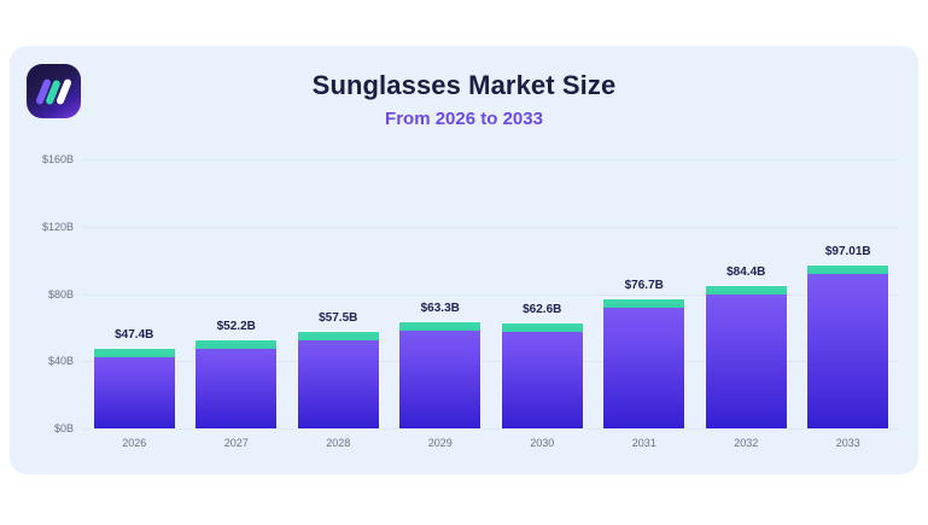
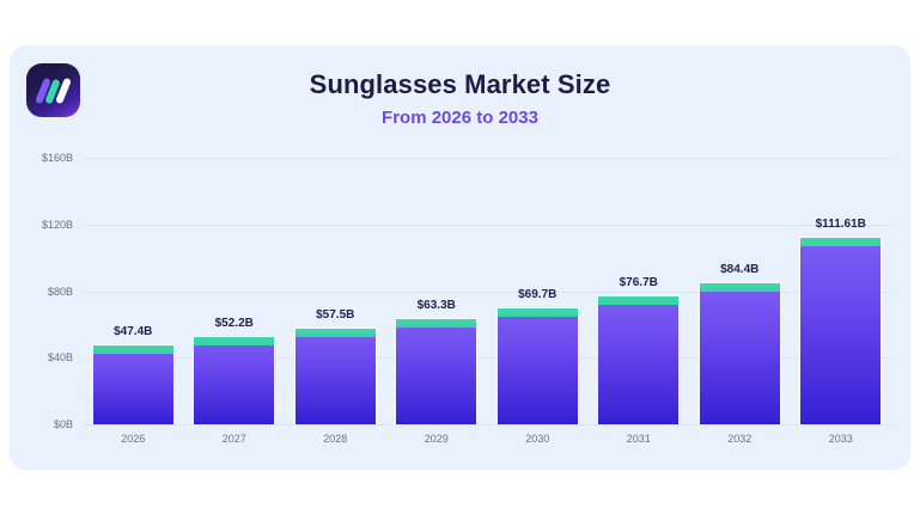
2030: $62.6B -> $69.7B
2033: $97.01B -> $111.61B
